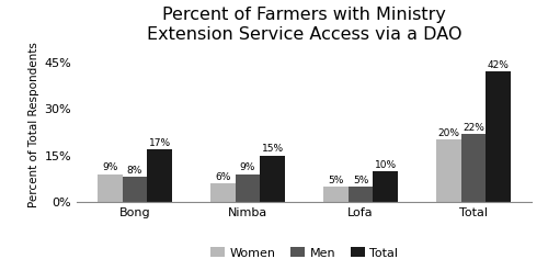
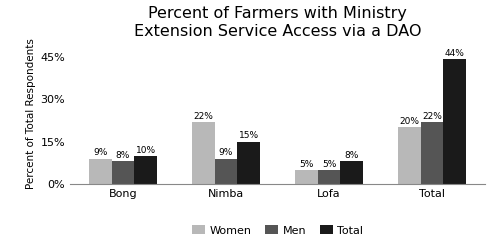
Total/Bong: 17% -> 10%
Women/Nimba: 6% -> 22%
Total/Lofa: 10% -> 8%
Total/Total: 42% -> 44%
